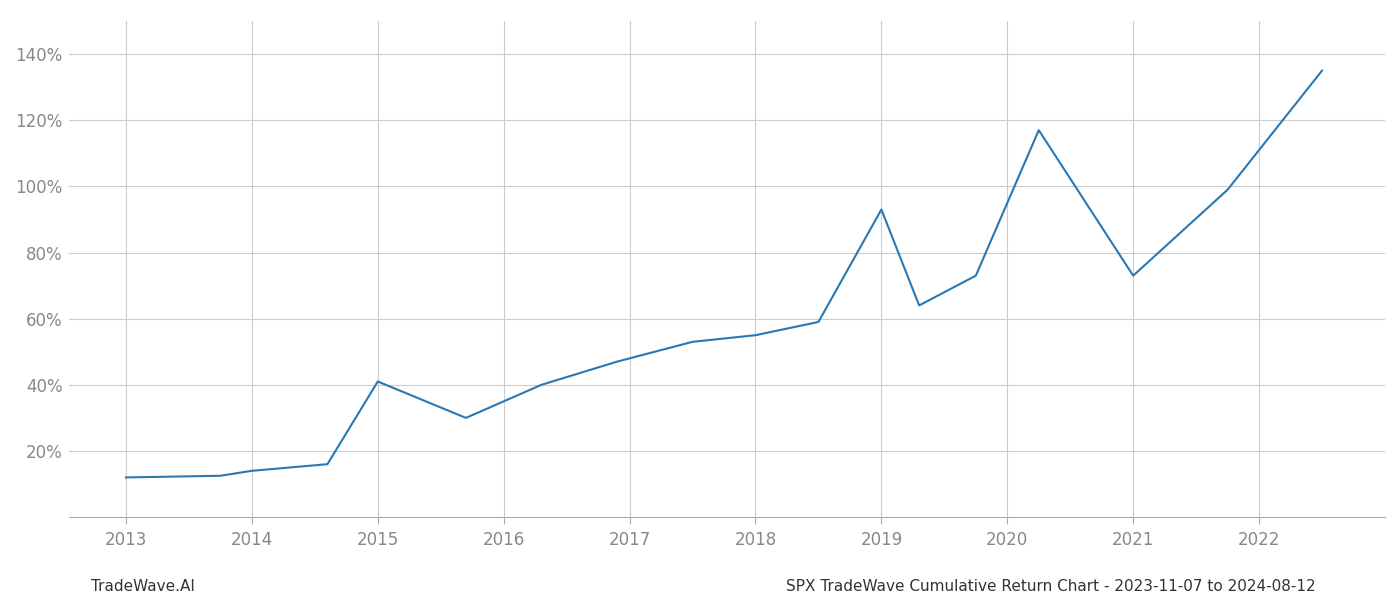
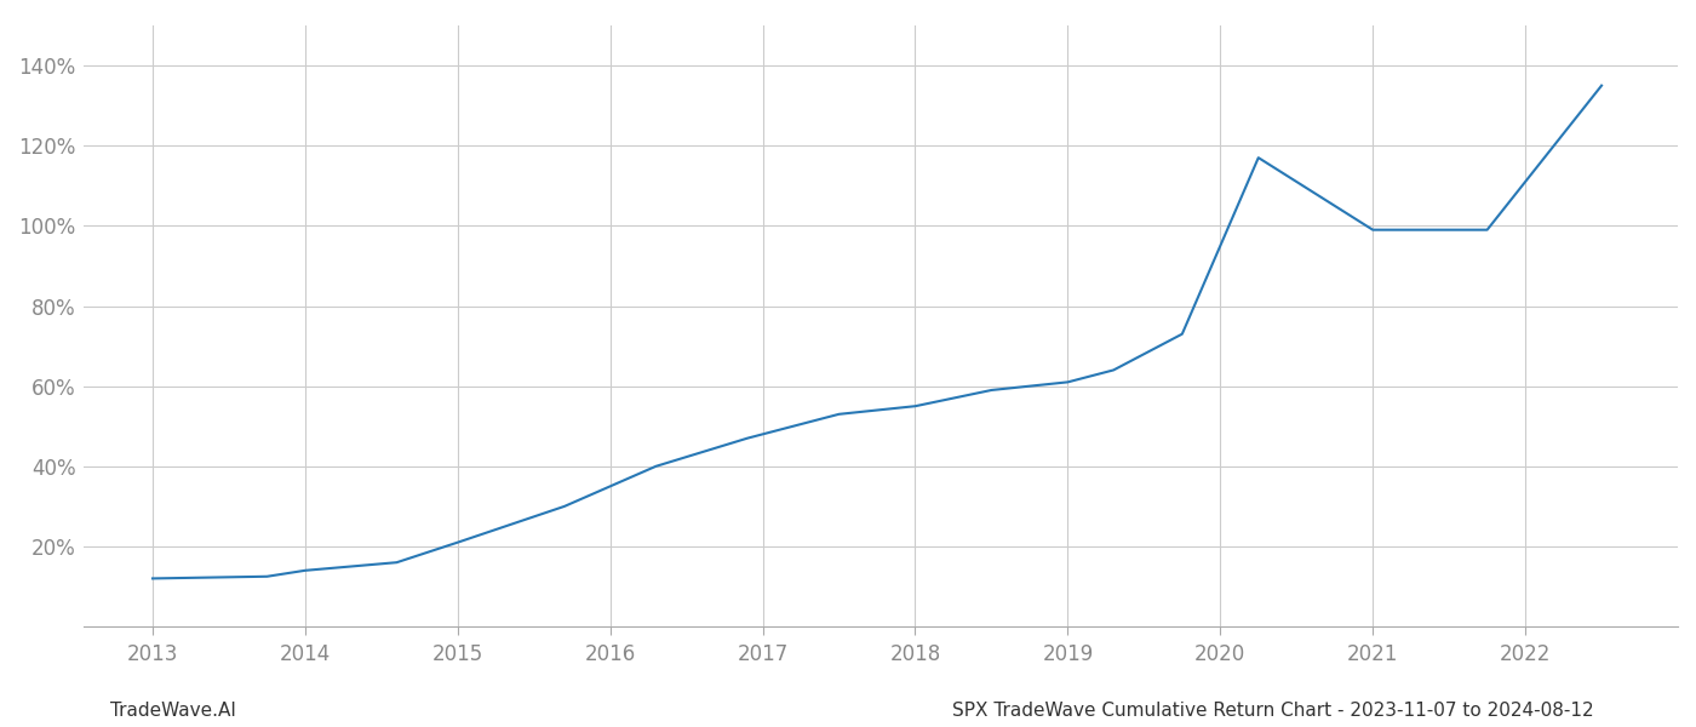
2015: 41.0% -> 21.0%
2019: 93.0% -> 61.0%
2021: 73.0% -> 99.0%
